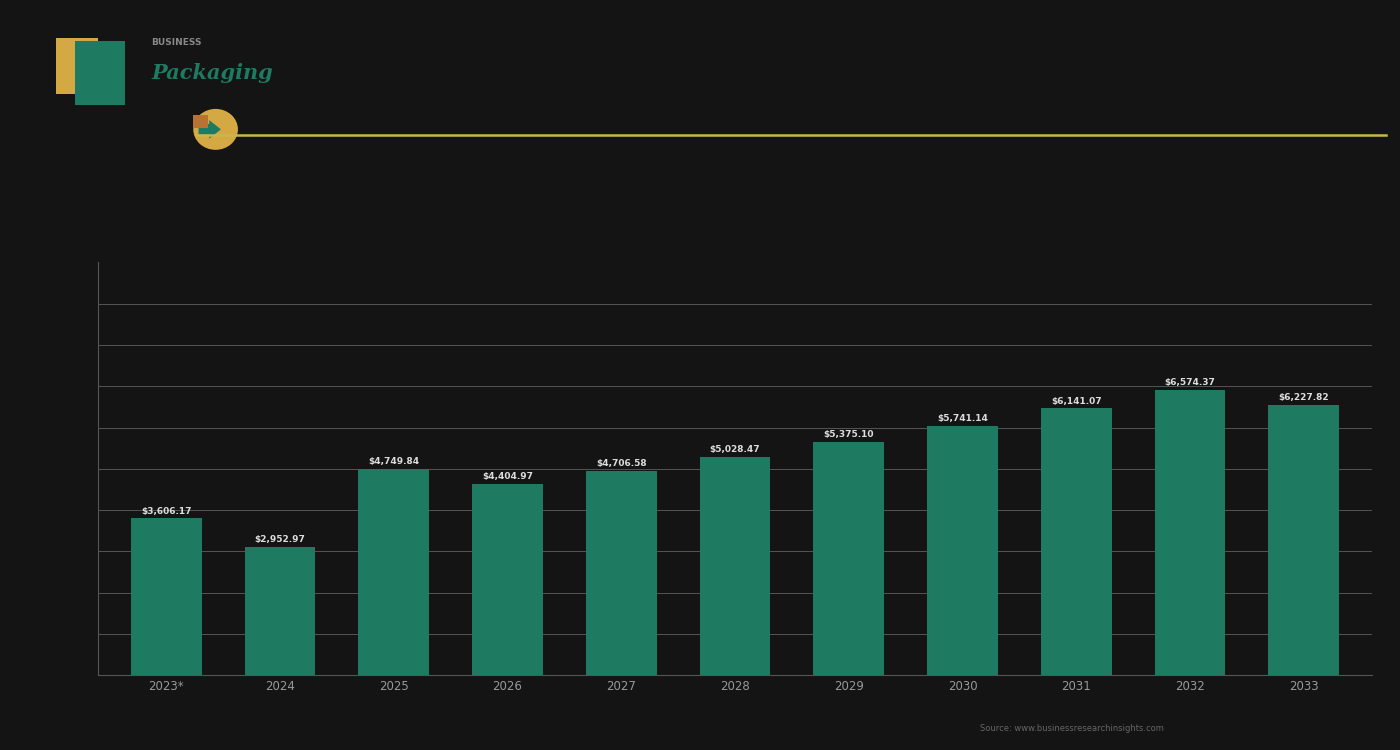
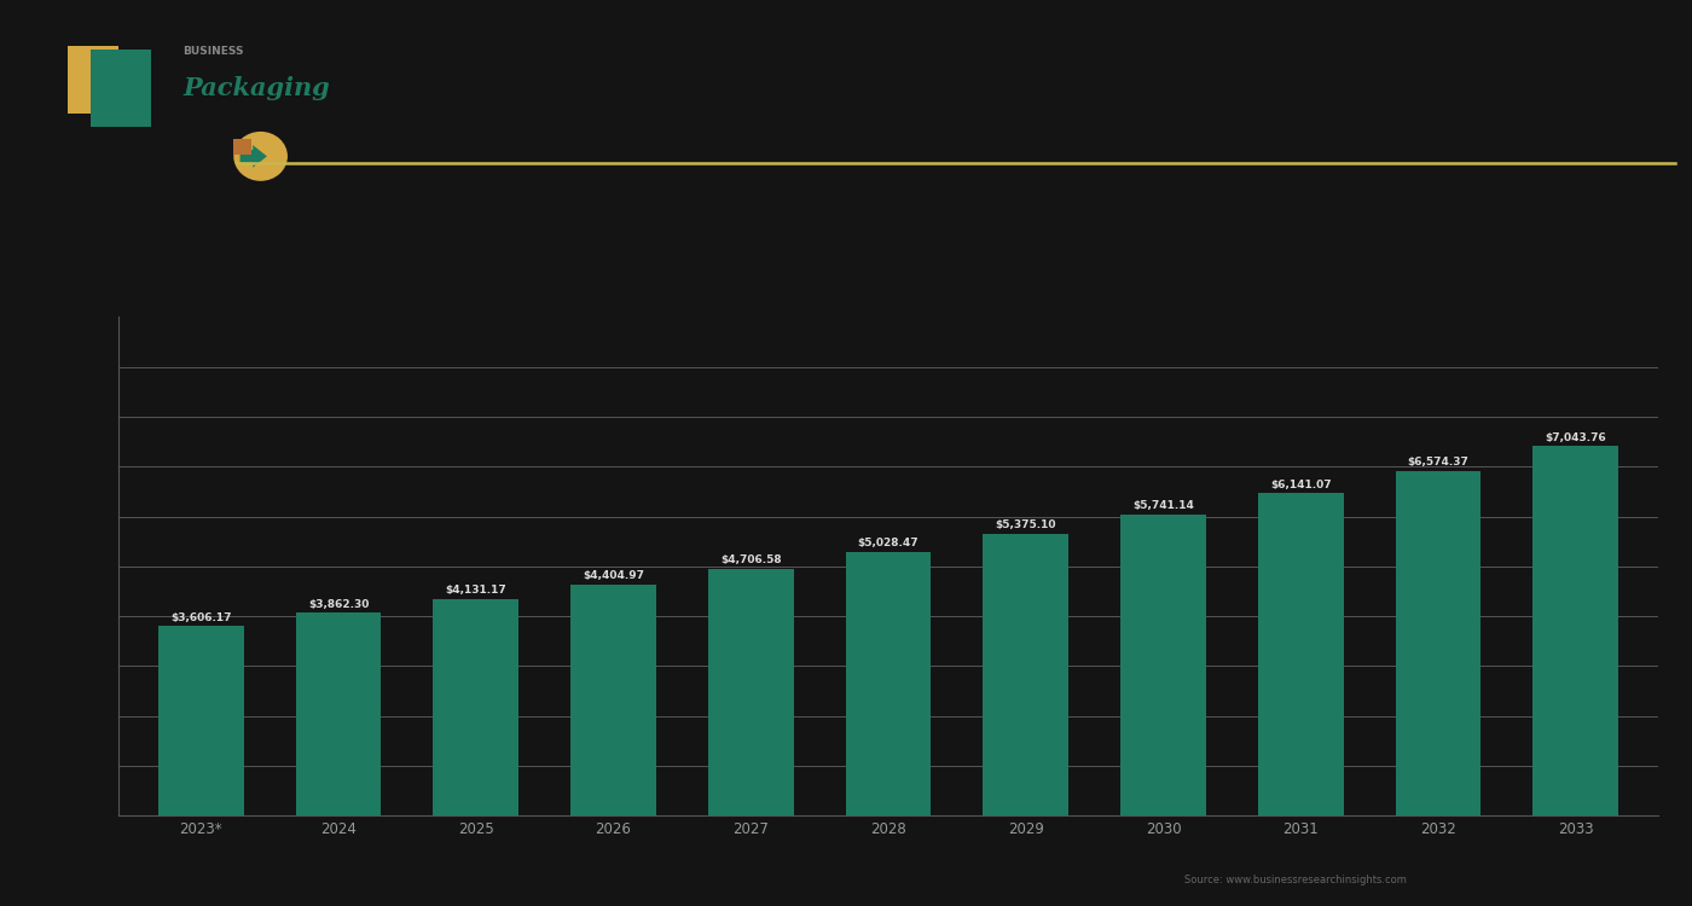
2024: $2,952.97 -> $3,862.30
2025: $4,749.84 -> $4,131.17
2033: $6,227.82 -> $7,043.76
